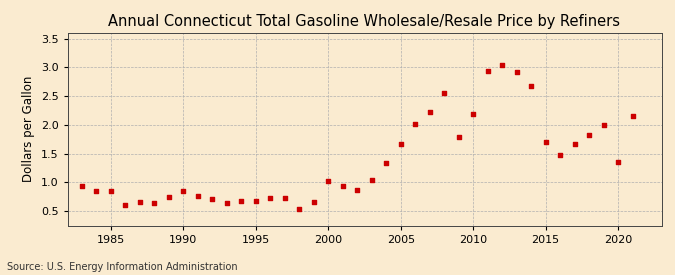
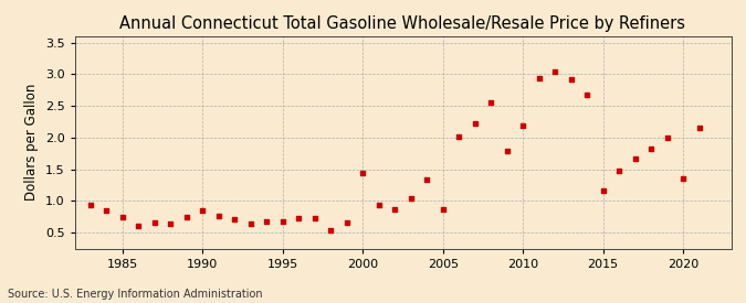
1985: 0.85 -> 0.74
2000: 1.02 -> 1.44
2005: 1.66 -> 0.86
2015: 1.71 -> 1.16
